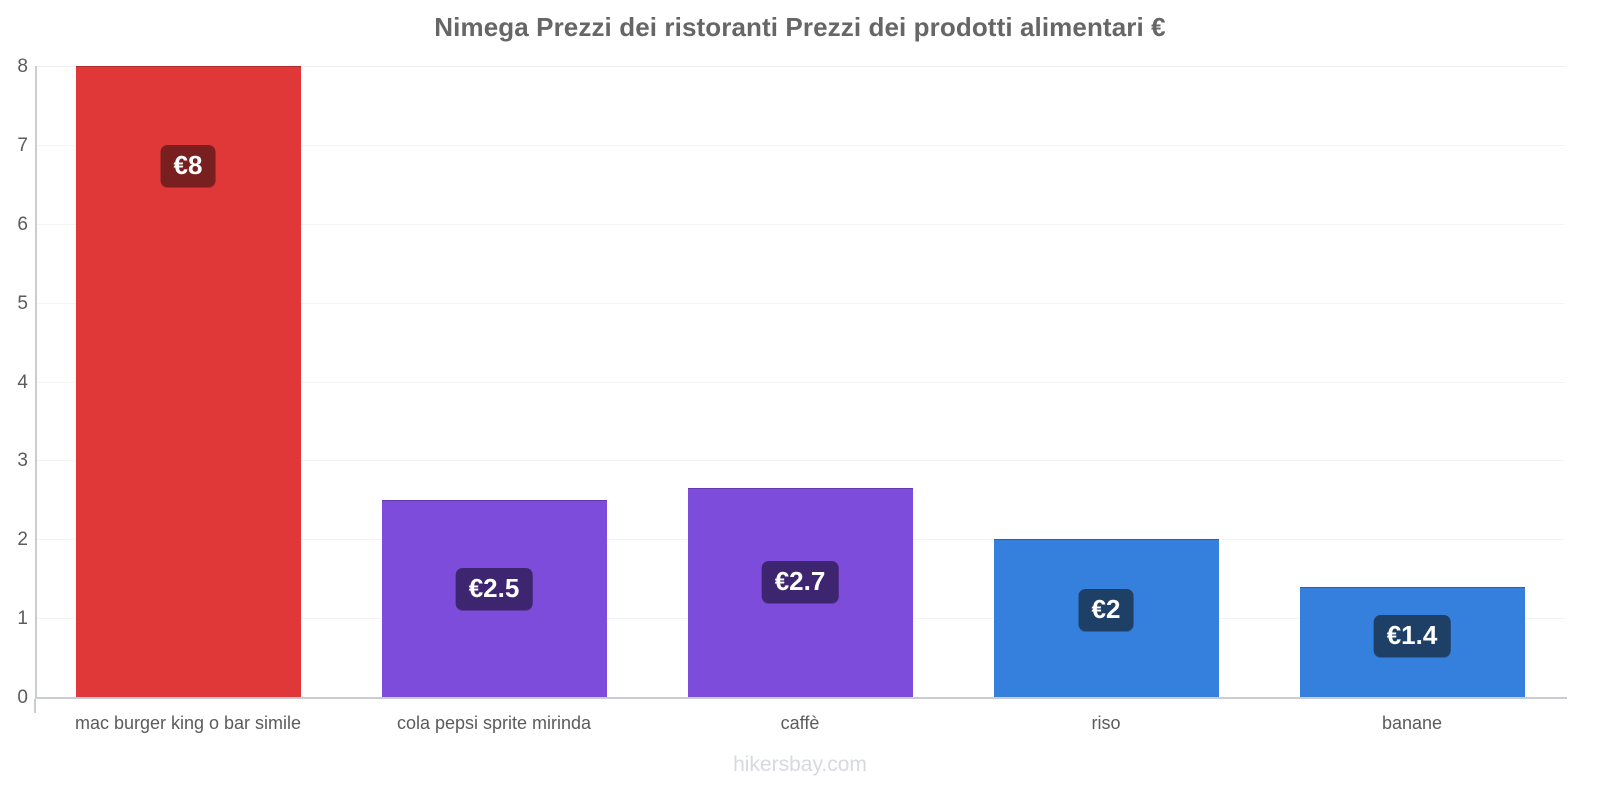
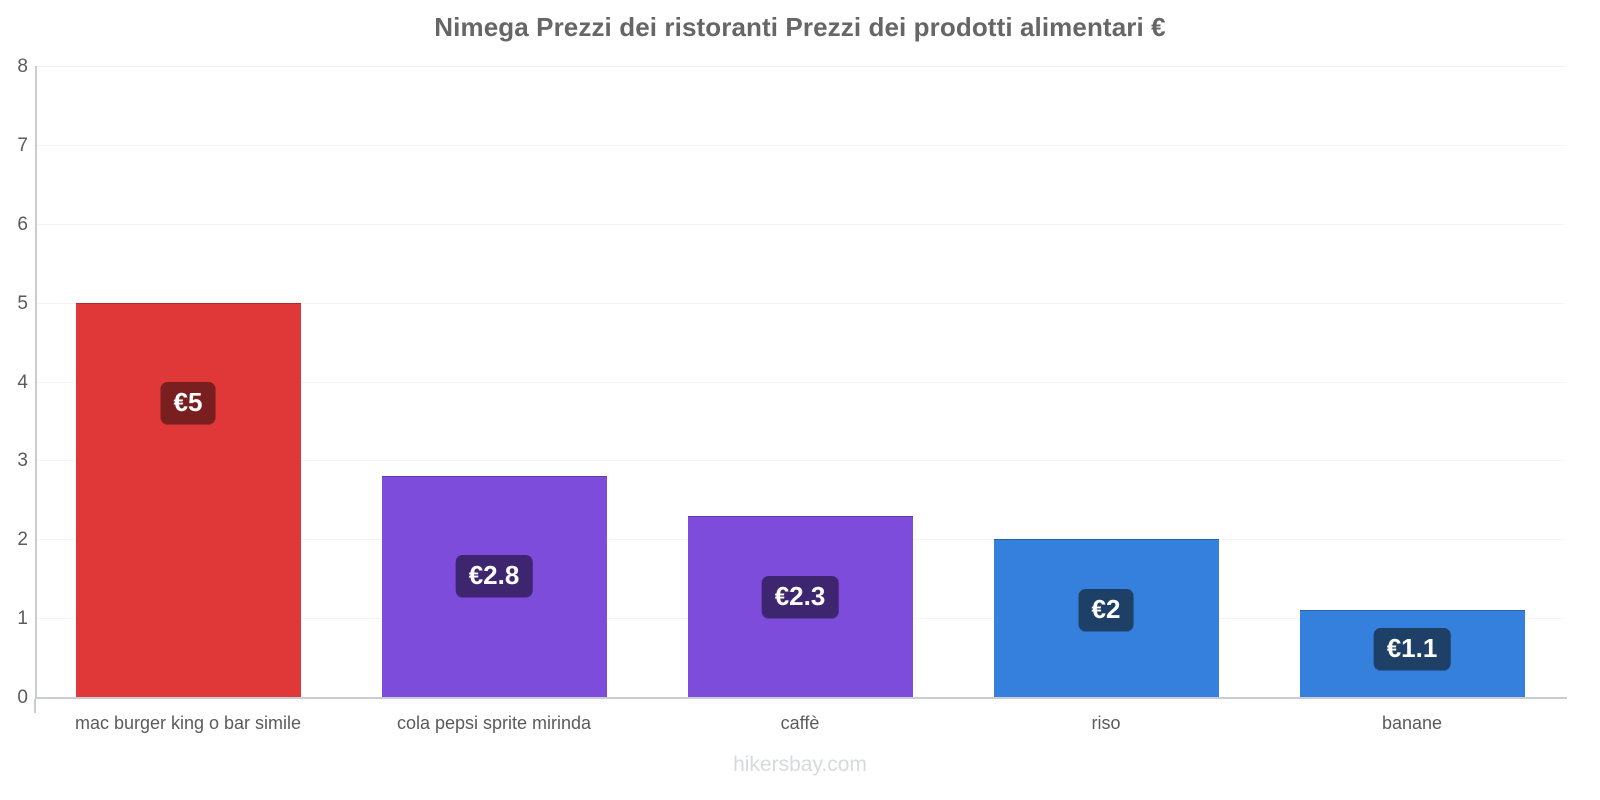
mac burger king o bar simile: €8 -> €5
cola pepsi sprite mirinda: €2.5 -> €2.8
caffè: €2.7 -> €2.3
banane: €1.4 -> €1.1
